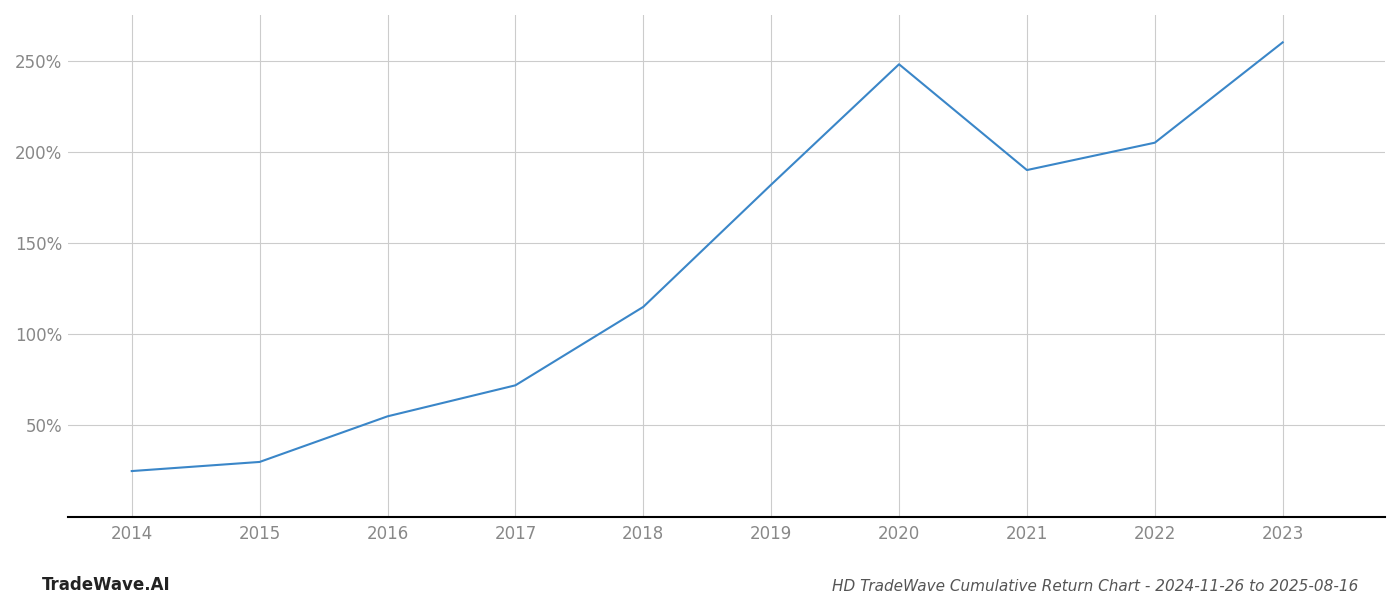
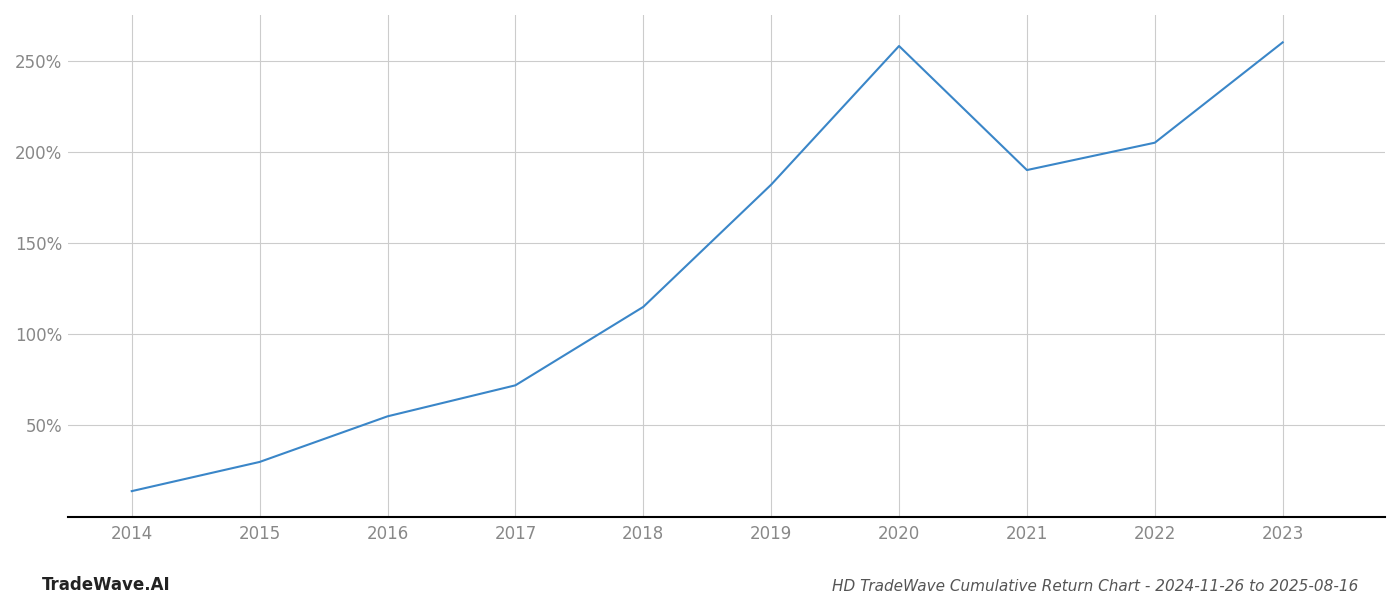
2014: 25% -> 14%
2020: 248% -> 258%
